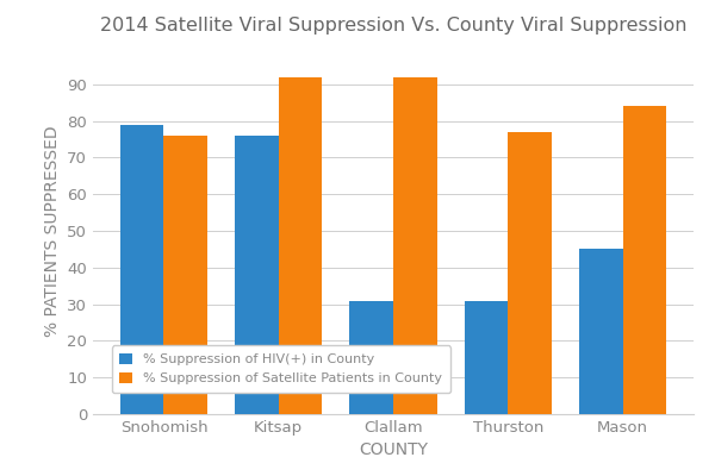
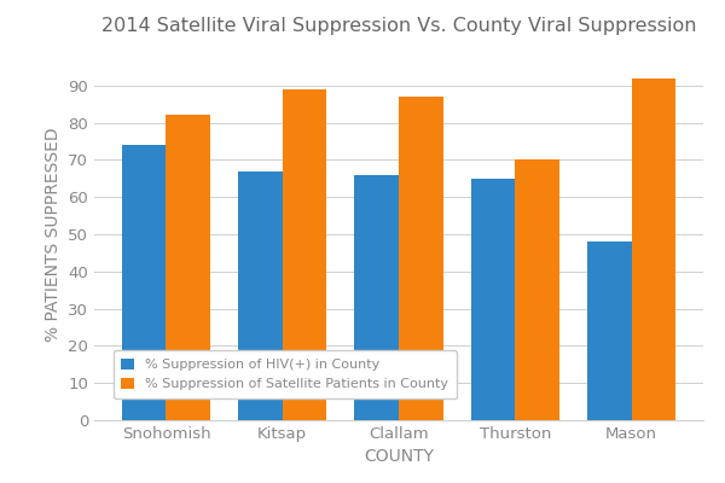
% Suppression of HIV(+) in County/Snohomish: 79 -> 74
% Suppression of Satellite Patients in County/Snohomish: 76 -> 82
% Suppression of HIV(+) in County/Kitsap: 76 -> 67
% Suppression of Satellite Patients in County/Kitsap: 92 -> 89
% Suppression of HIV(+) in County/Clallam: 31 -> 66
% Suppression of Satellite Patients in County/Clallam: 92 -> 87
% Suppression of HIV(+) in County/Thurston: 31 -> 65
% Suppression of Satellite Patients in County/Thurston: 77 -> 70
% Suppression of HIV(+) in County/Mason: 45 -> 48
% Suppression of Satellite Patients in County/Mason: 84 -> 92
